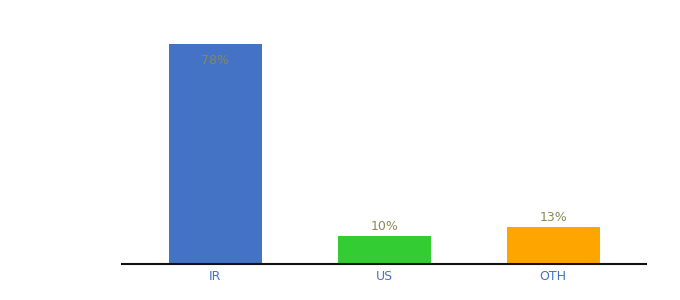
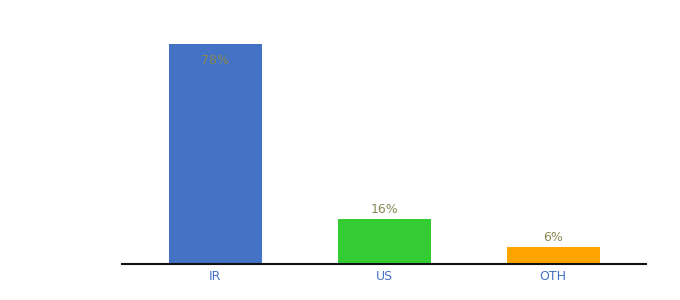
US: 10% -> 16%
OTH: 13% -> 6%
